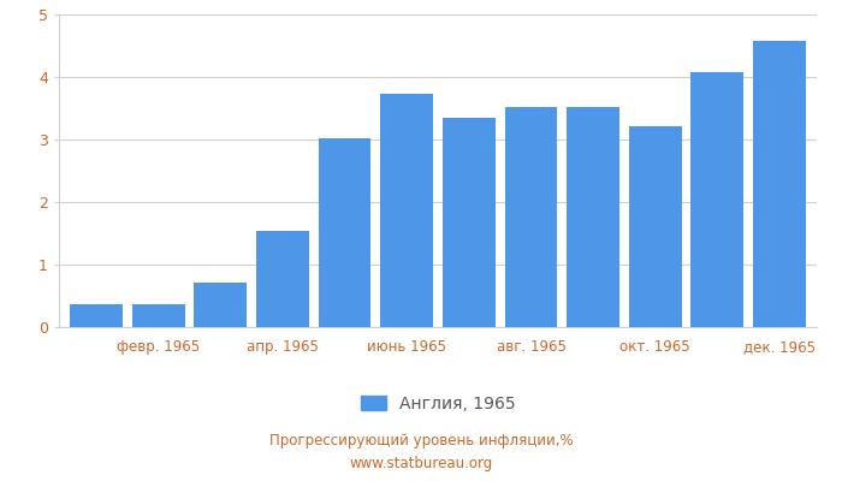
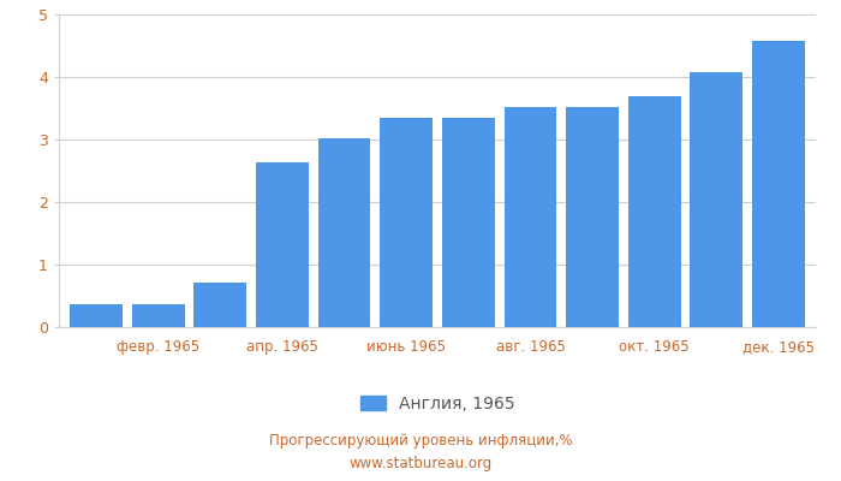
апр. 1965: 1.54 -> 2.63
июнь 1965: 3.74 -> 3.34
окт. 1965: 3.22 -> 3.70
